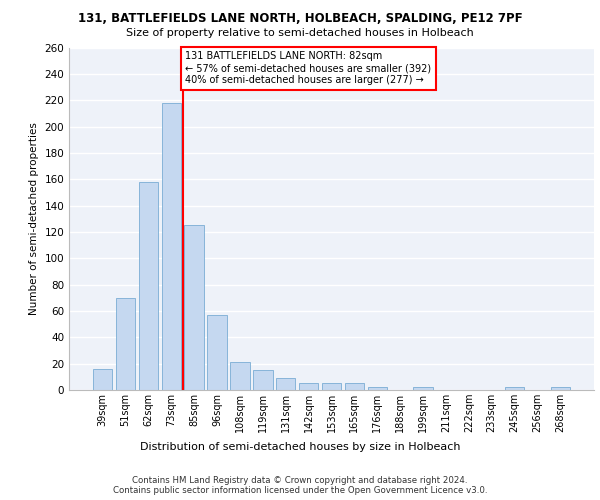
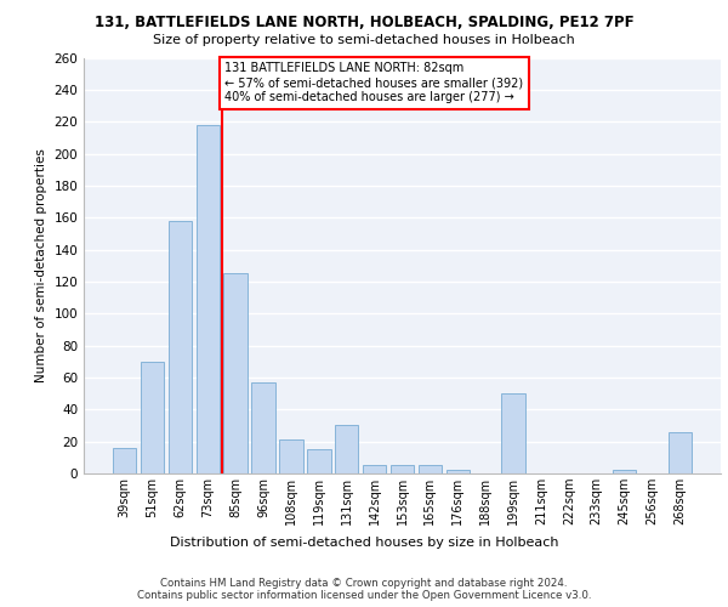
131sqm: 9 -> 30
199sqm: 2 -> 50
268sqm: 2 -> 26
